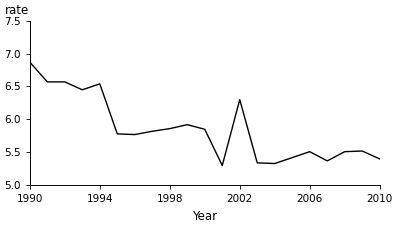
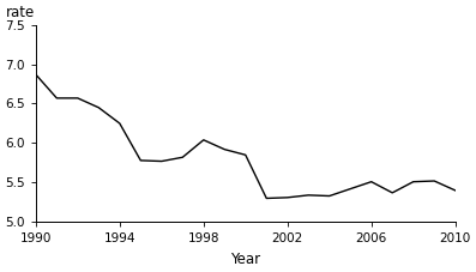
1994: 6.54 -> 6.25
1998: 5.86 -> 6.04
2002: 6.30 -> 5.31
